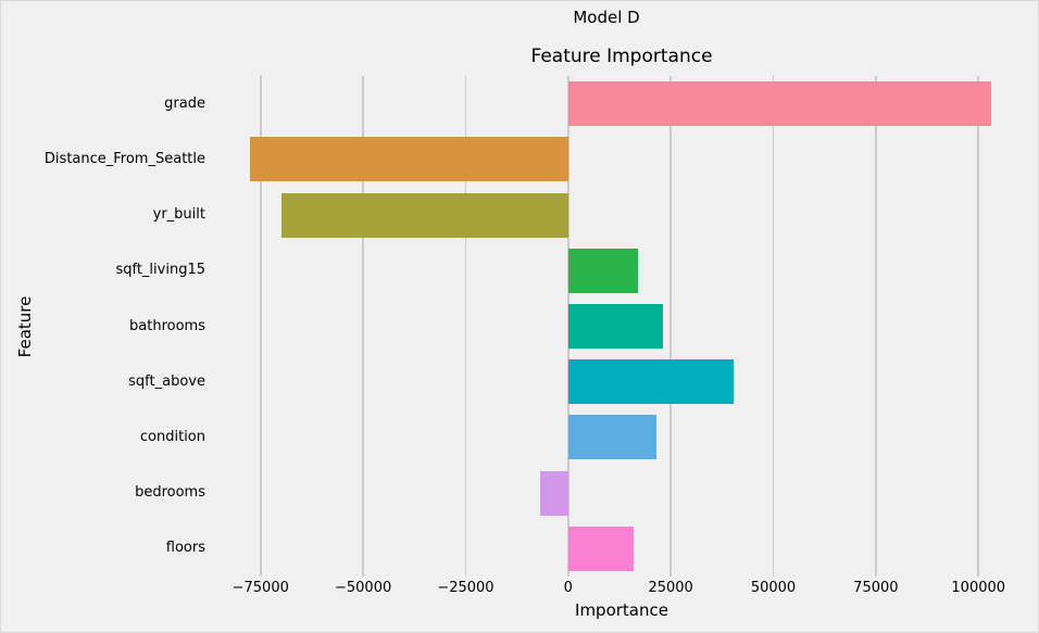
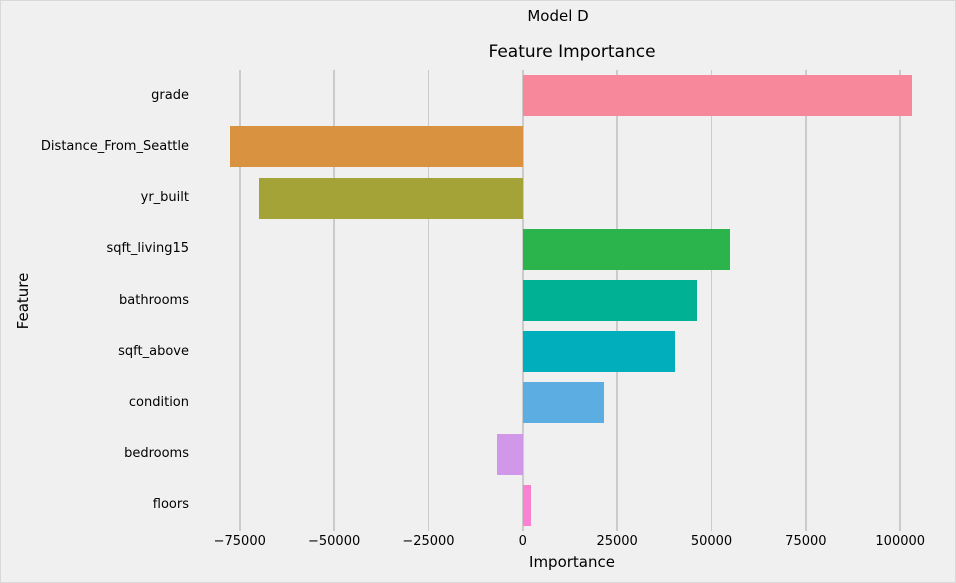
sqft_living15: 17000 -> 55000
bathrooms: 23000 -> 46000
floors: 16000 -> 2000
